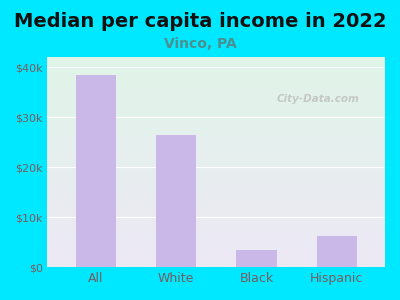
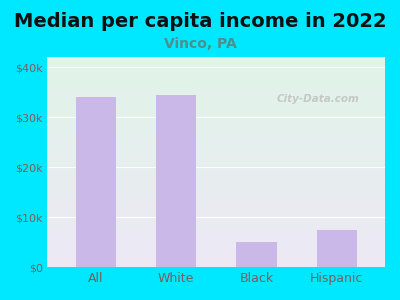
All: $38.4k -> $34.0k
White: $26.4k -> $34.5k
Black: $3.4k -> $5.0k
Hispanic: $6.2k -> $7.5k
